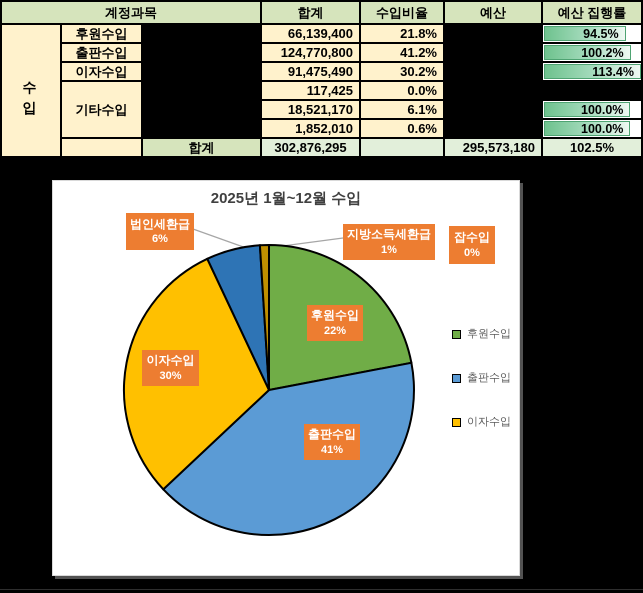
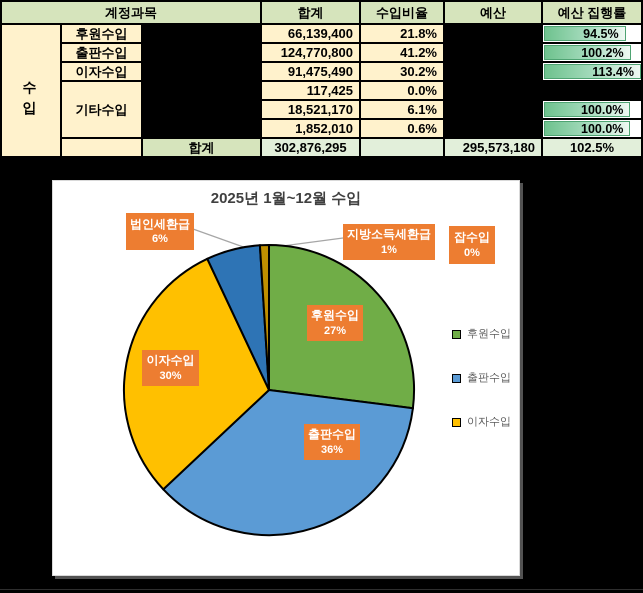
후원수입: 22% -> 27%
출판수입: 41% -> 36%
